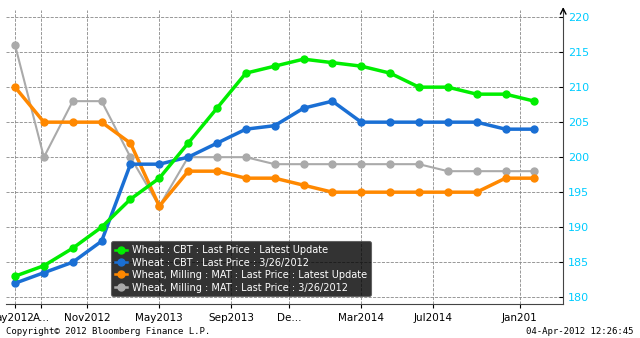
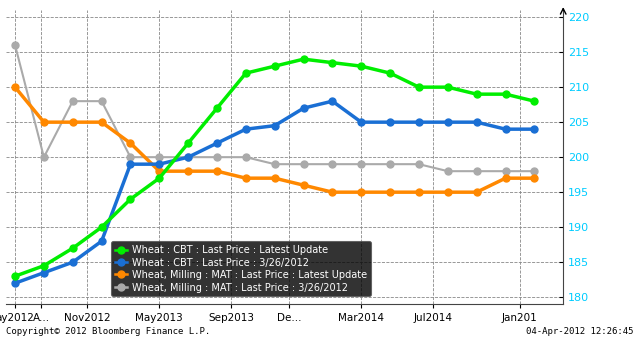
Wheat, Milling : MAT : Last Price : Latest Update/May2013: 193 -> 198
Wheat, Milling : MAT : Last Price : 3/26/2012/May2013: 193 -> 200
